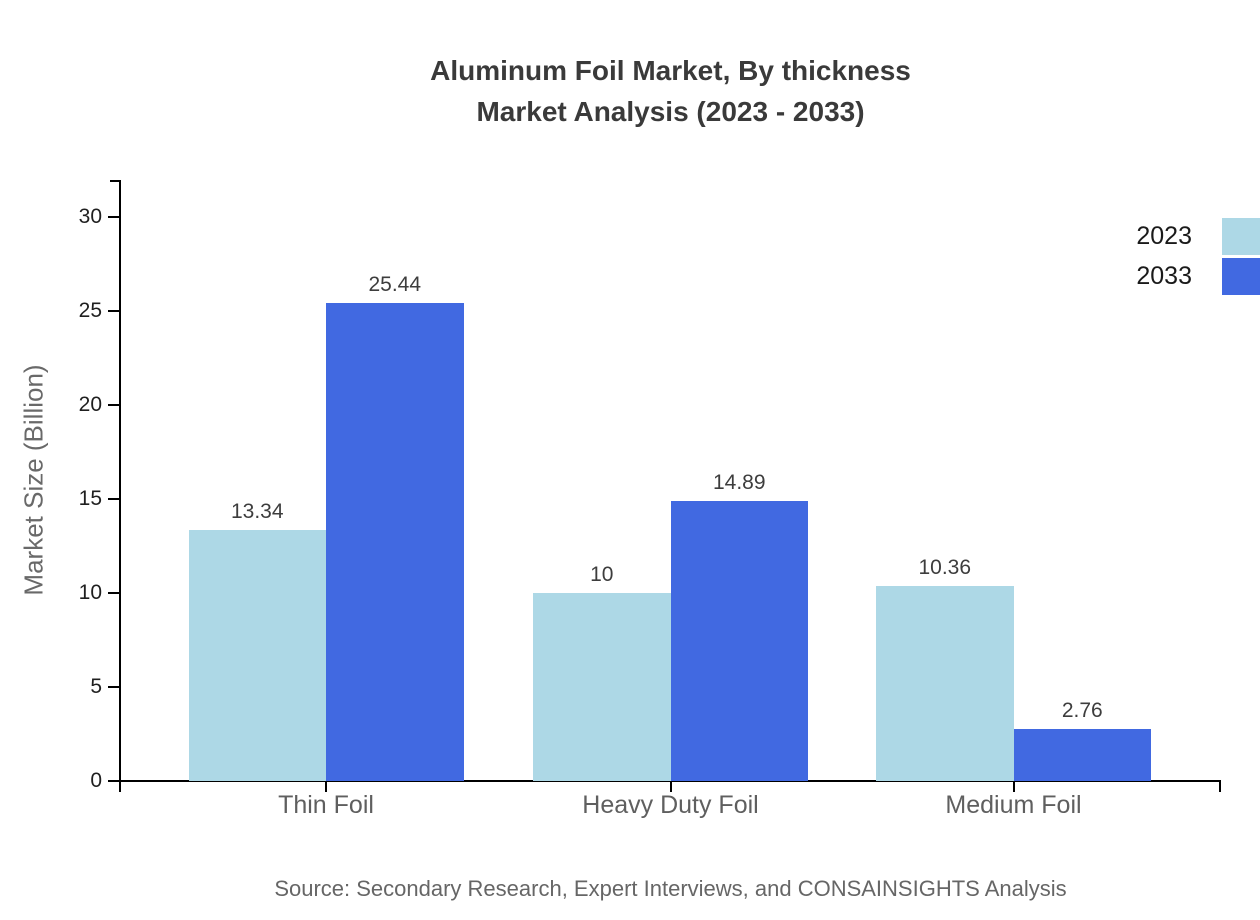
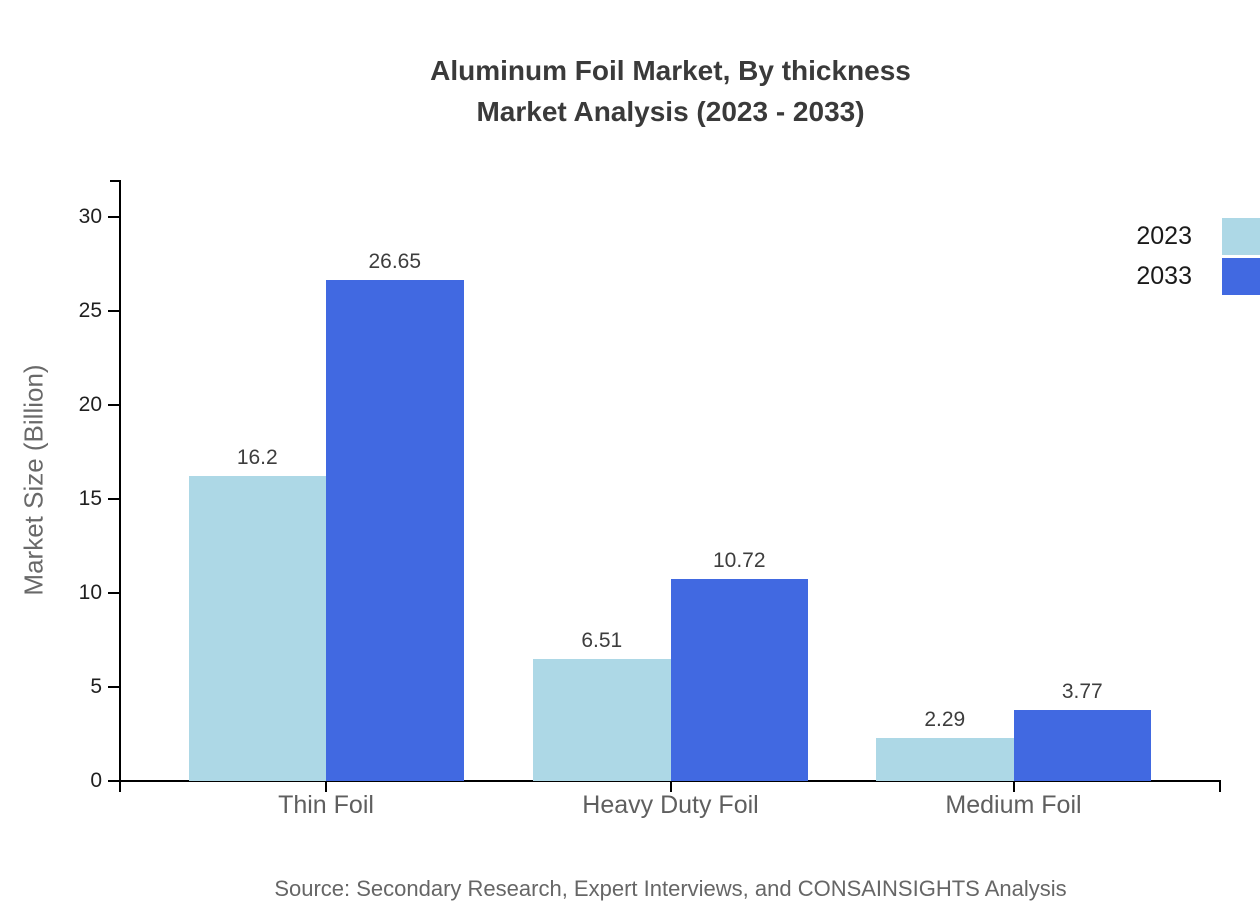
2023/Thin Foil: 13.34 -> 16.2
2033/Thin Foil: 25.44 -> 26.65
2023/Heavy Duty Foil: 10 -> 6.51
2033/Heavy Duty Foil: 14.89 -> 10.72
2023/Medium Foil: 10.36 -> 2.29
2033/Medium Foil: 2.76 -> 3.77
